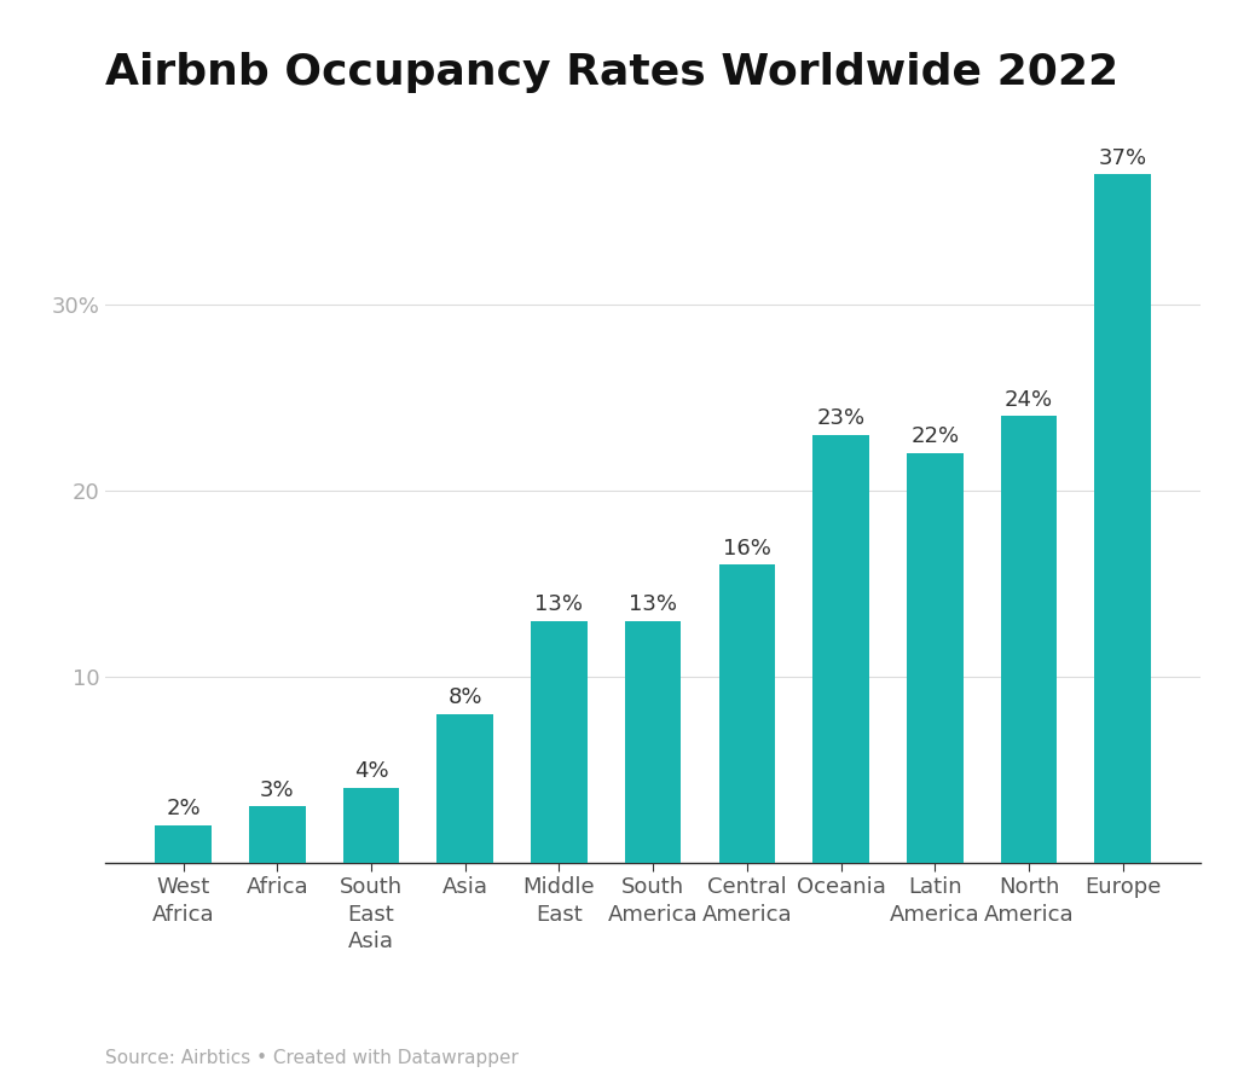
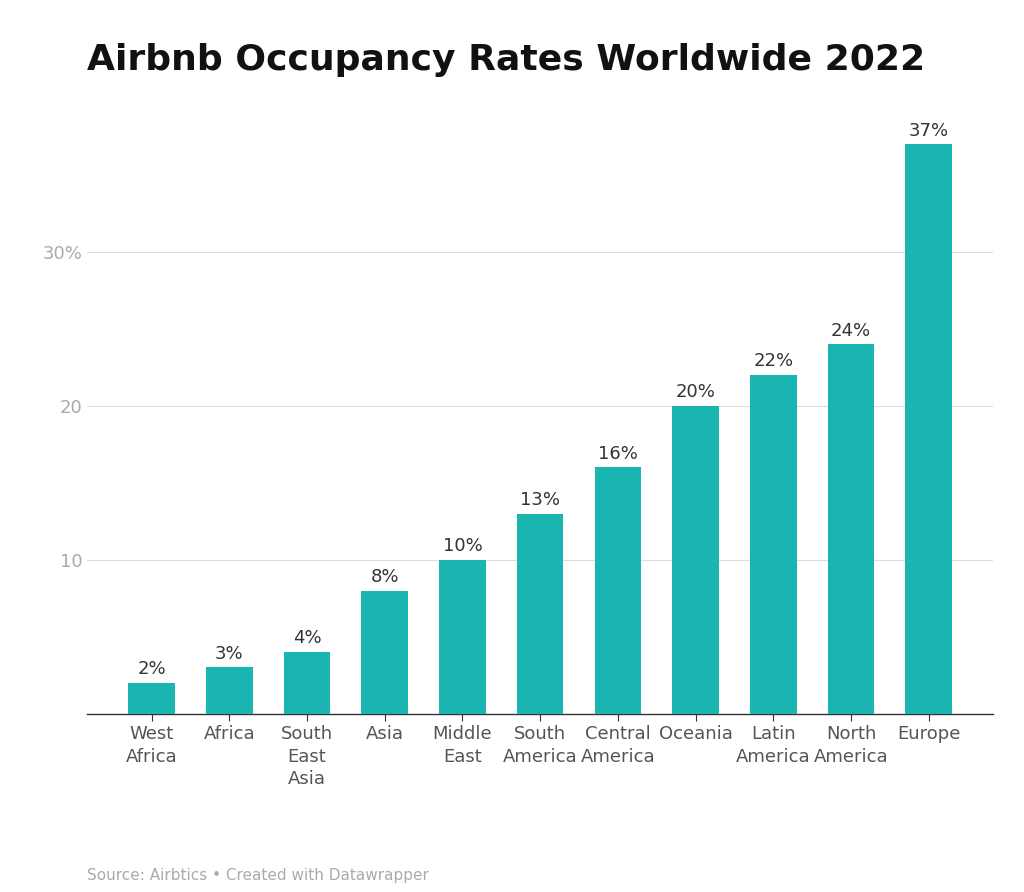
Middle East: 13% -> 10%
Oceania: 23% -> 20%
